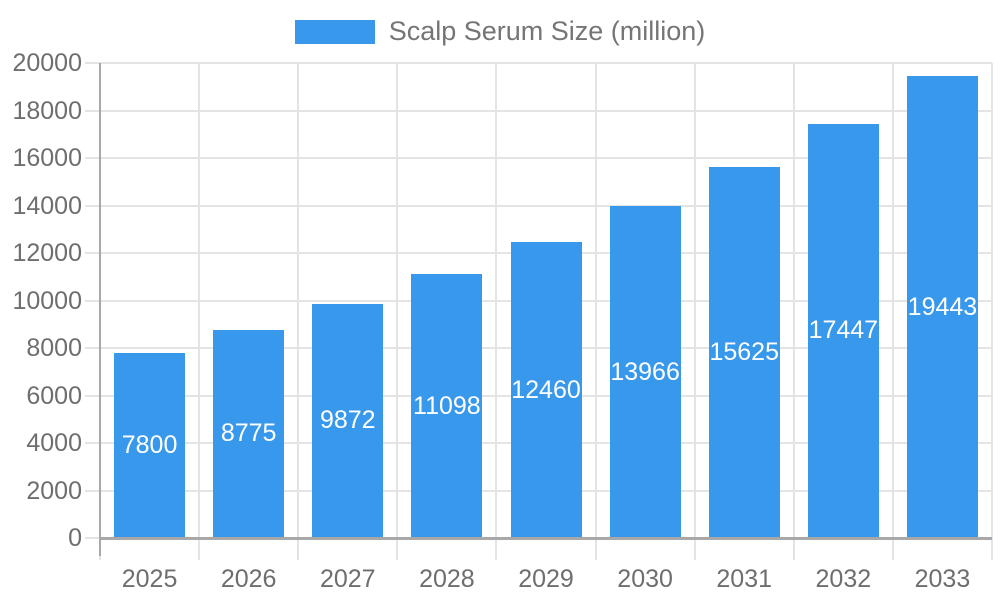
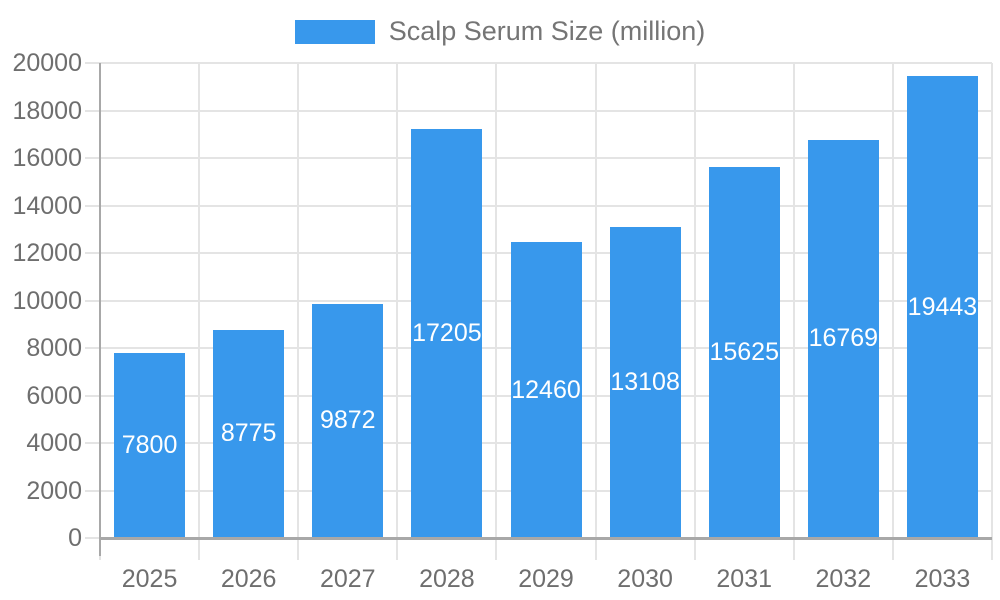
2028: 11098 -> 17205
2030: 13966 -> 13108
2032: 17447 -> 16769
